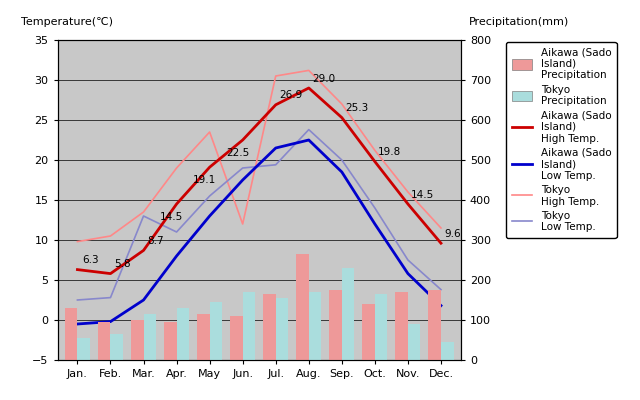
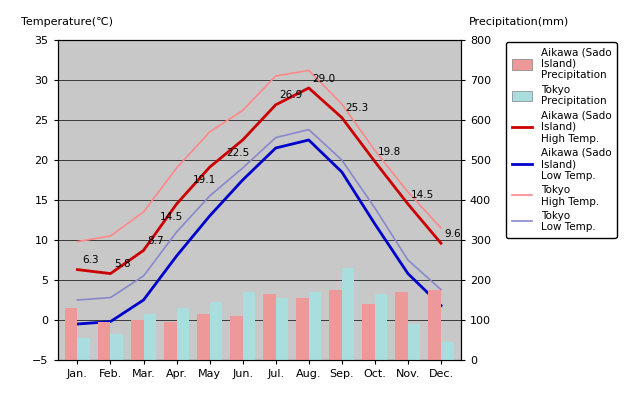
Tokyo Low Temp./Mar.: 13.0 -> 5.5
Tokyo High Temp./Jun.: 12.0 -> 26.2
Tokyo Low Temp./Jul.: 19.4 -> 22.8
Aikawa (Sado Island) Precipitation/Aug.: 265 -> 155
